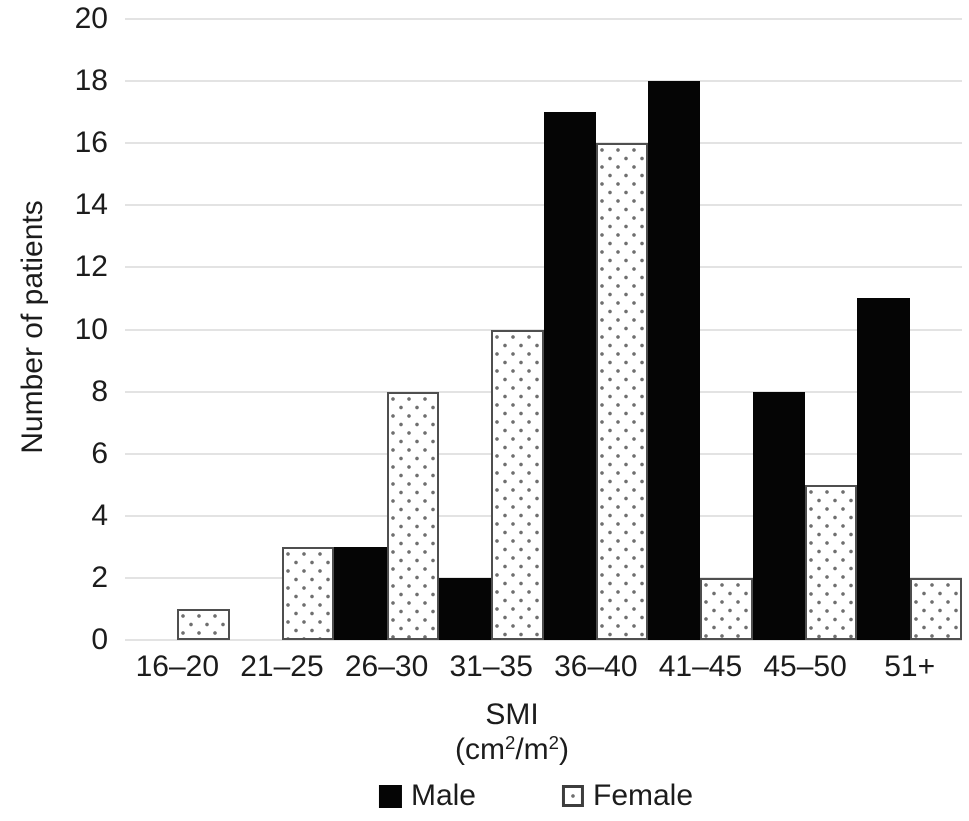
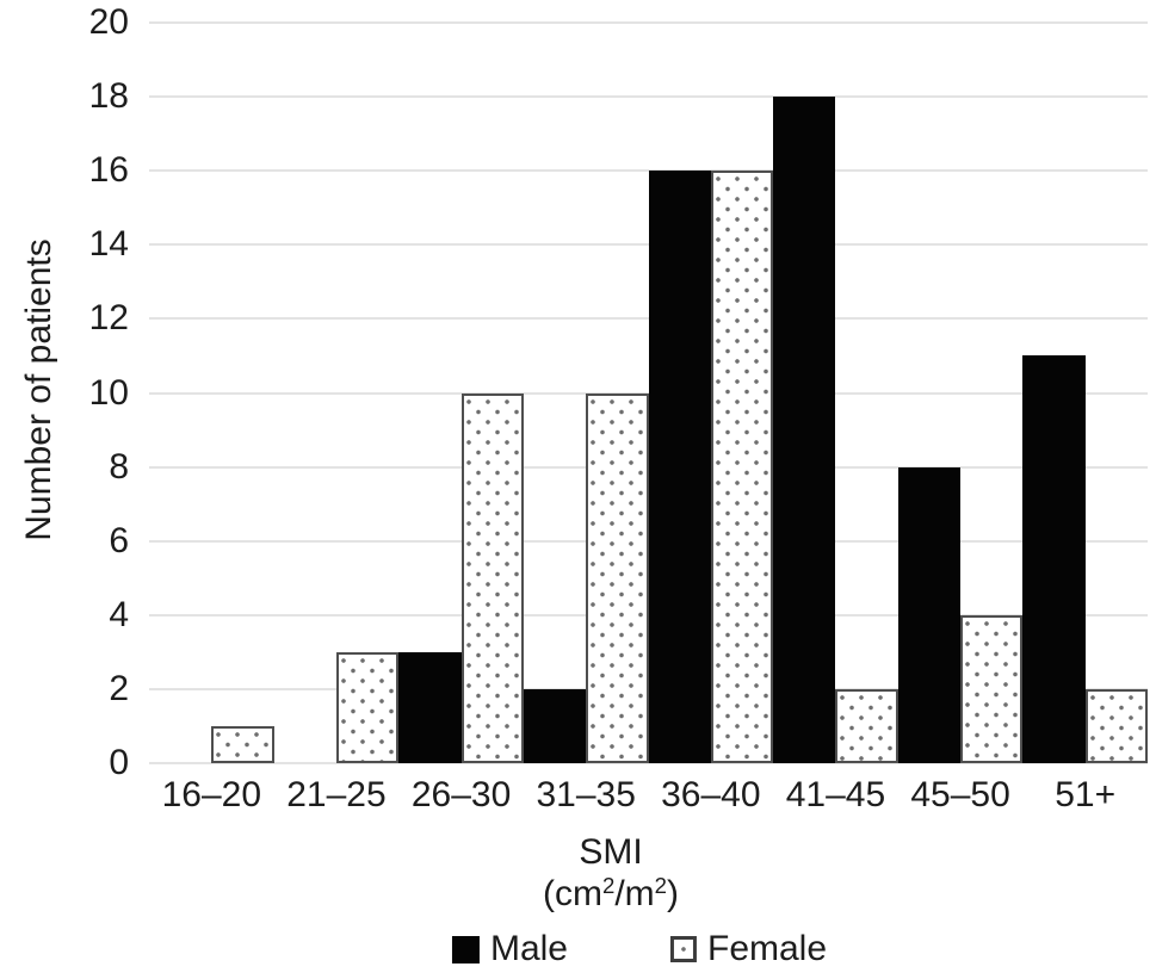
Female/26–30: 8 -> 10
Male/36–40: 17 -> 16
Female/45–50: 5 -> 4
